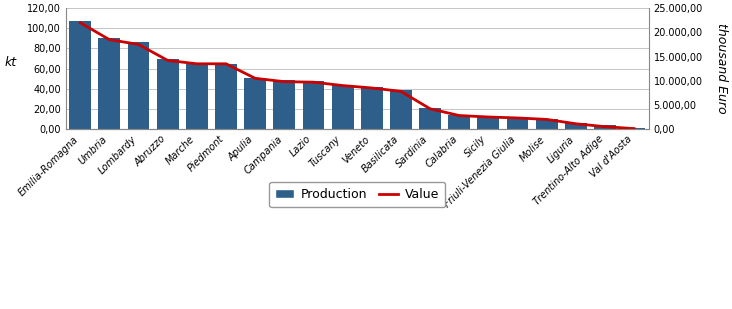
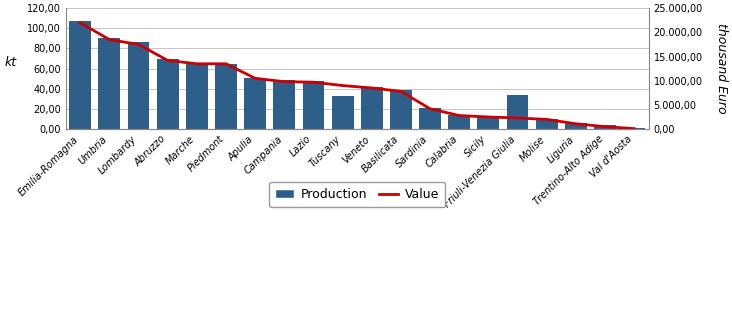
Production/Tuscany: 44 -> 33
Production/Friuli-Venezia Giulia: 12 -> 34
